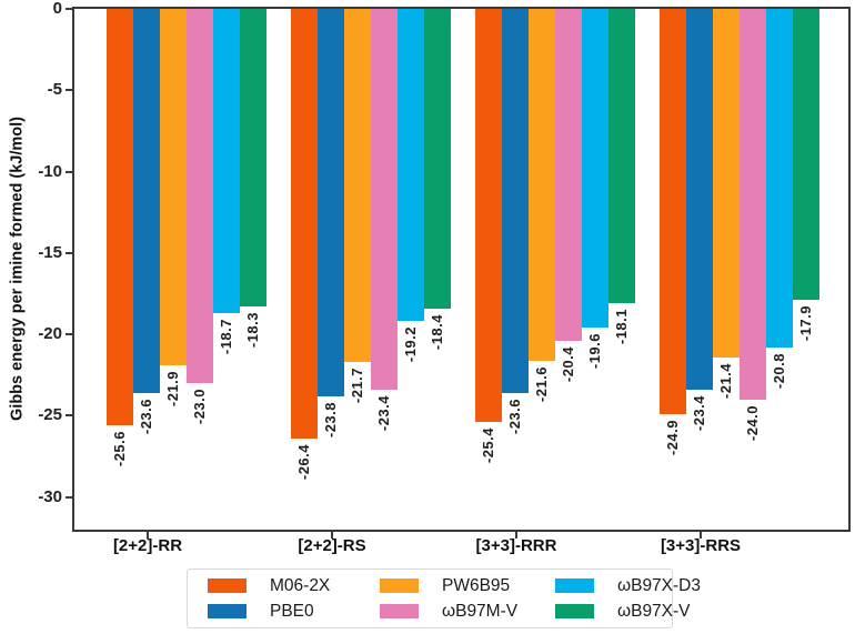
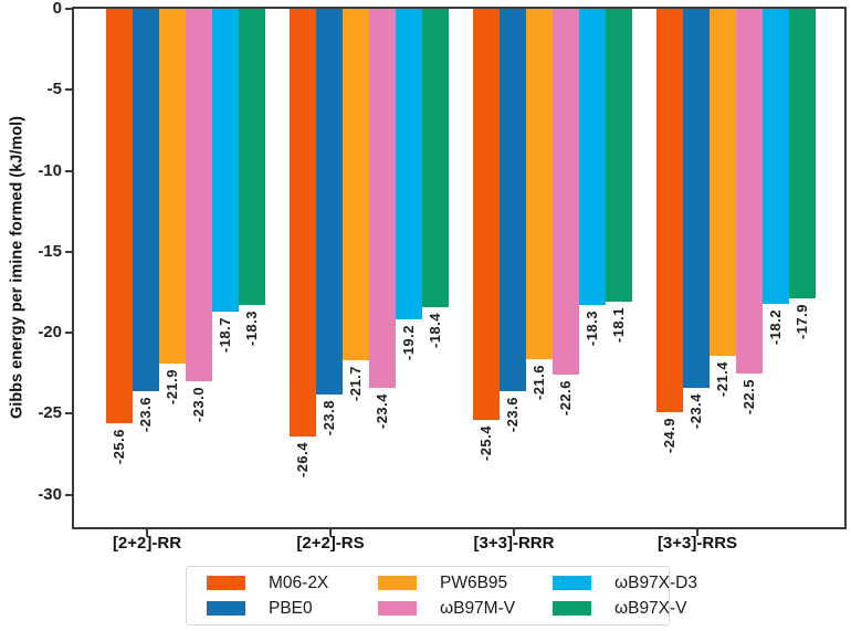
ωB97M-V/[3+3]-RRR: -20.4 -> -22.6
ωB97X-D3/[3+3]-RRR: -19.6 -> -18.3
ωB97M-V/[3+3]-RRS: -24.0 -> -22.5
ωB97X-D3/[3+3]-RRS: -20.8 -> -18.2
